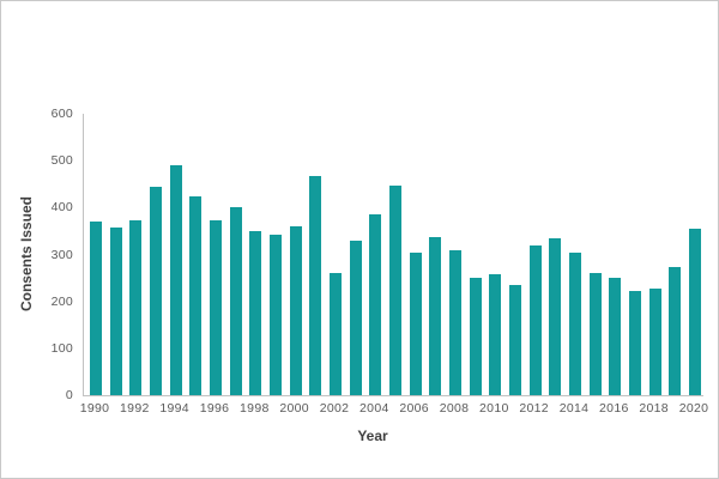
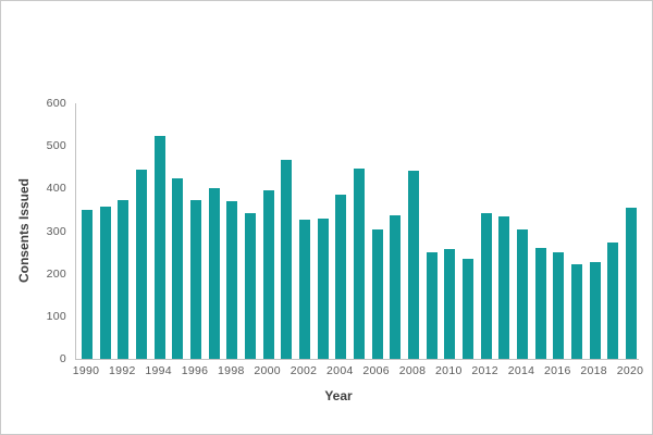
1990: 370 -> 350
1994: 490 -> 520
1998: 350 -> 370
2000: 360 -> 400
2002: 260 -> 330
2008: 310 -> 440
2012: 320 -> 340
